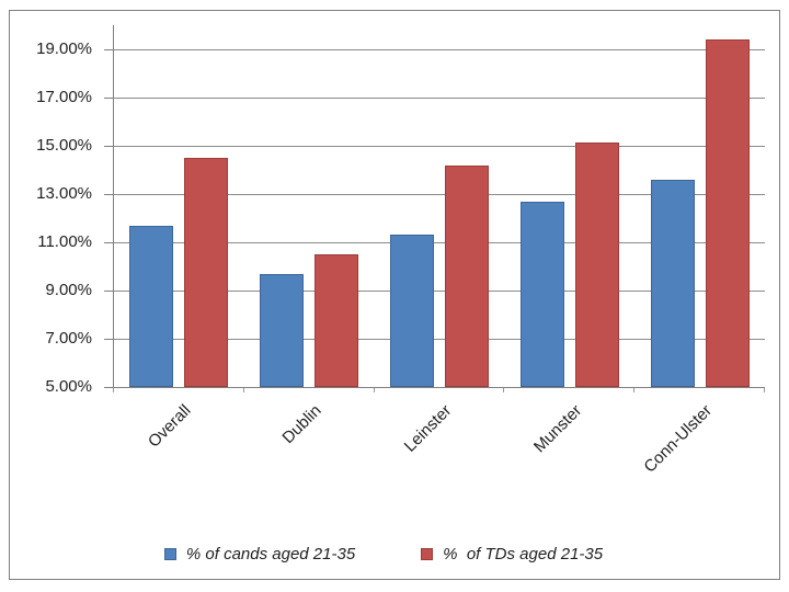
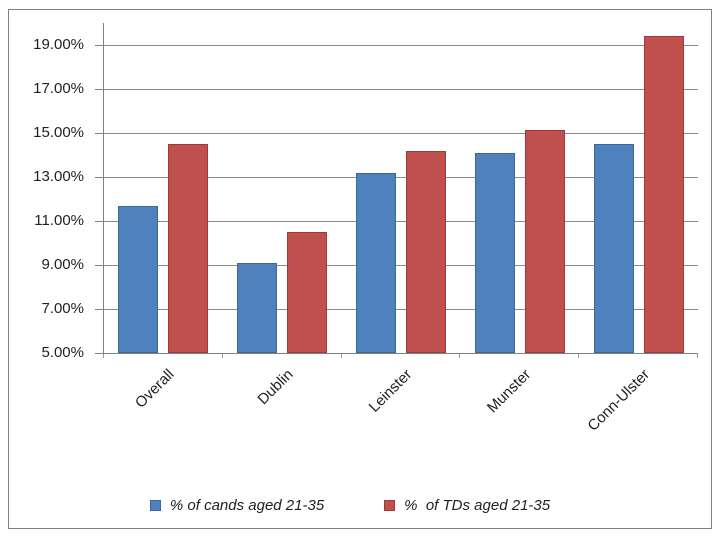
% of cands aged 21-35/Dublin: 9.7% -> 9.1%
% of cands aged 21-35/Leinster: 11.3% -> 13.2%
% of cands aged 21-35/Munster: 12.7% -> 14.1%
% of cands aged 21-35/Conn-Ulster: 13.6% -> 14.5%
